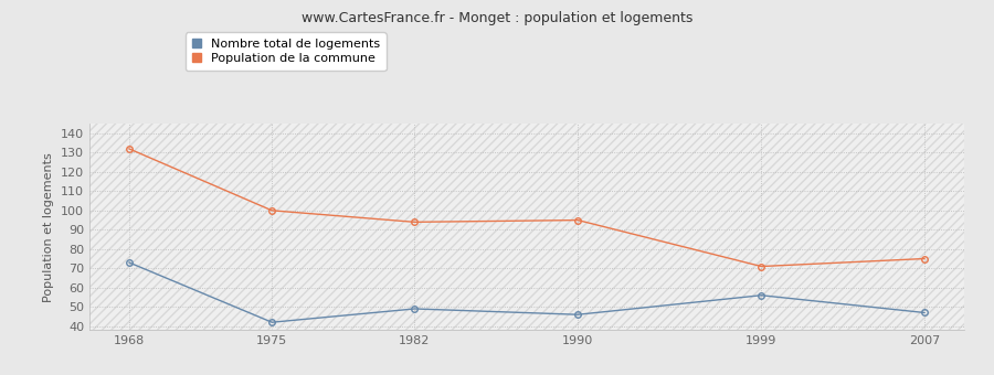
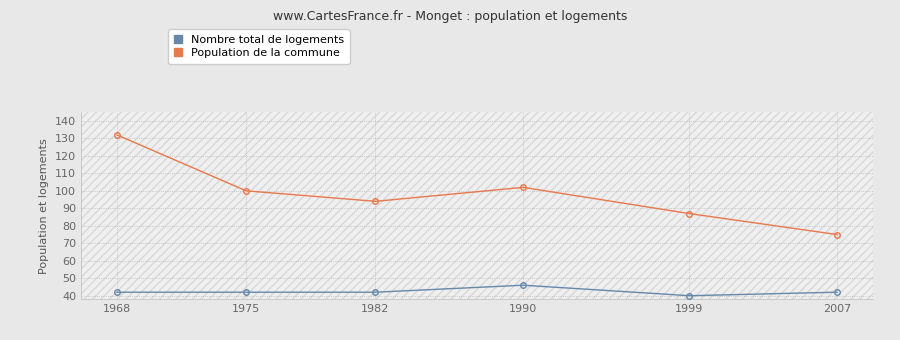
Nombre total de logements/1968: 73 -> 42
Nombre total de logements/1982: 49 -> 42
Population de la commune/1990: 95 -> 102
Nombre total de logements/1999: 56 -> 40
Population de la commune/1999: 71 -> 87
Nombre total de logements/2007: 47 -> 42
